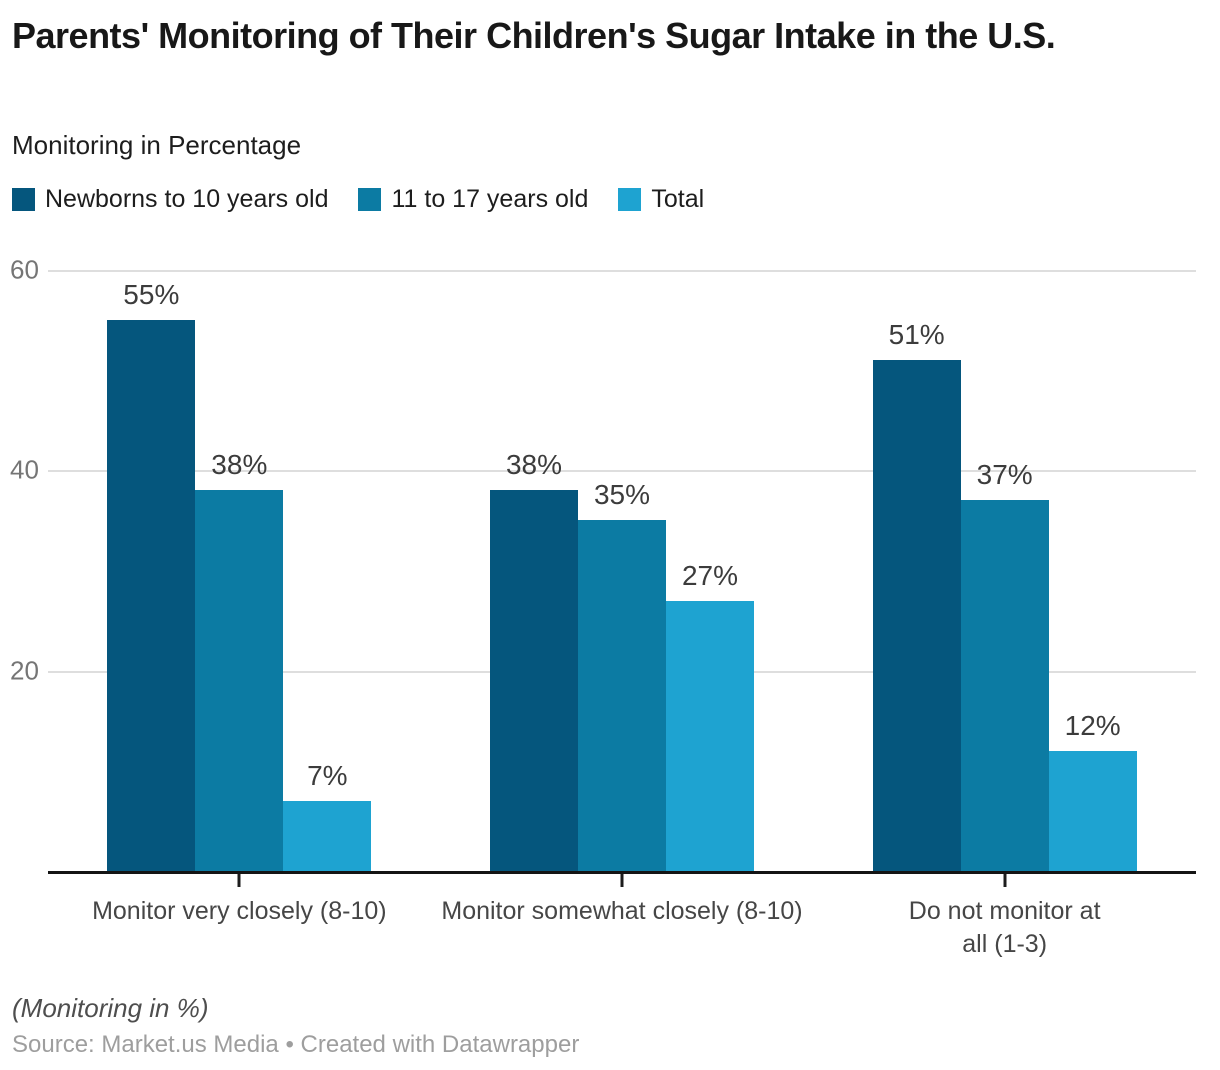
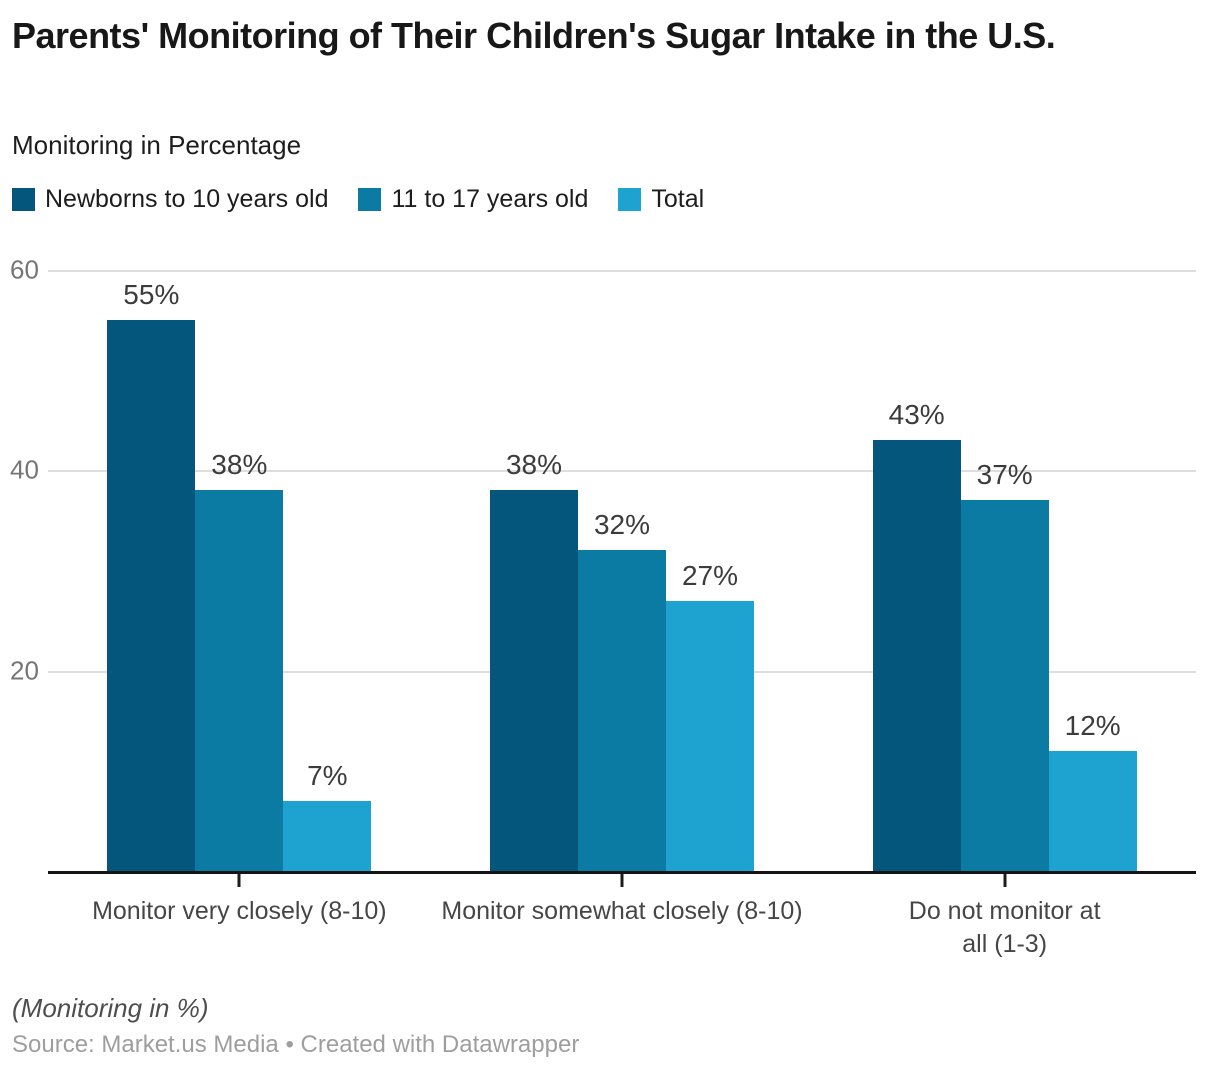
11 to 17 years old/Monitor somewhat closely (8-10): 35% -> 32%
Newborns to 10 years old/Do not monitor at all (1-3): 51% -> 43%
